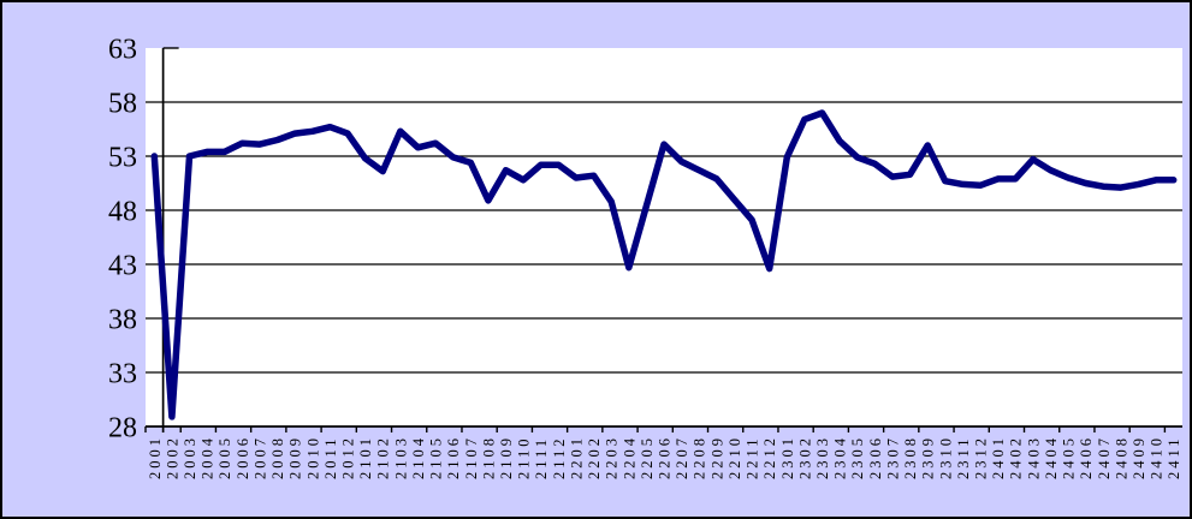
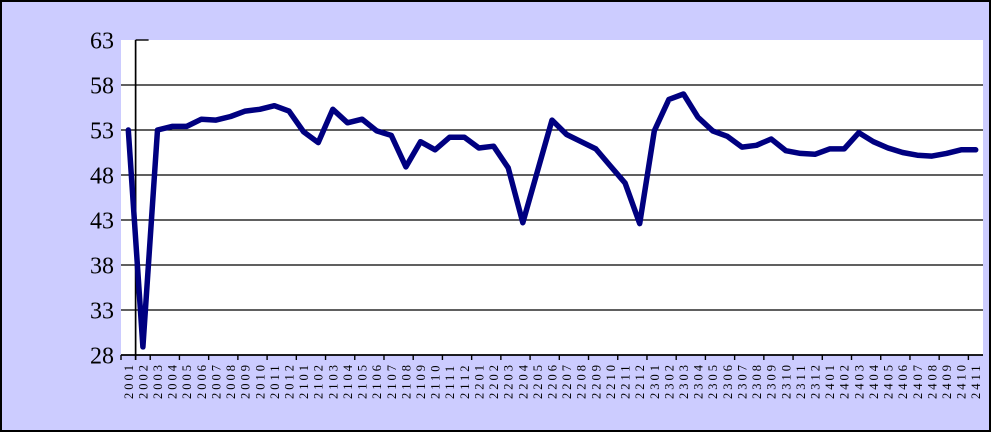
2309: 54 -> 52
